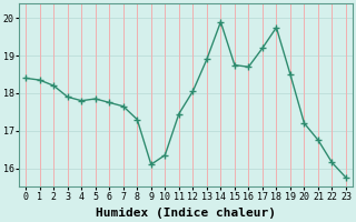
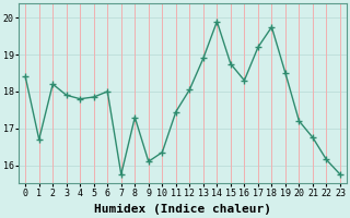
1: 18.35 -> 16.70
6: 17.75 -> 18.00
7: 17.65 -> 15.75
16: 18.70 -> 18.30
